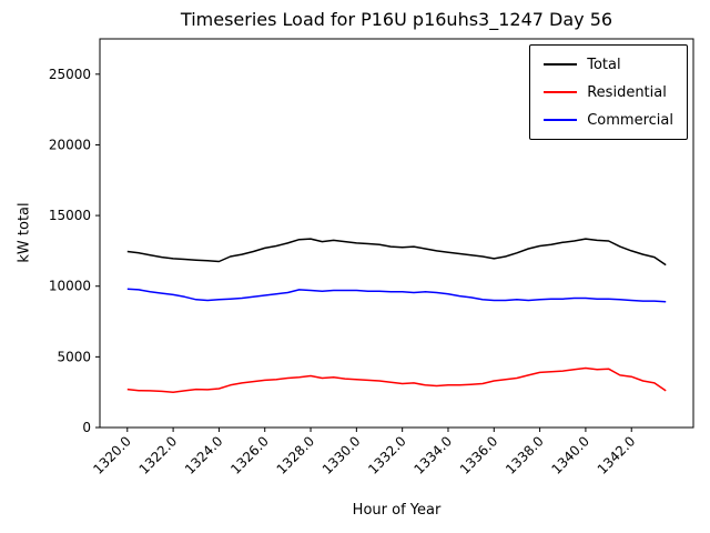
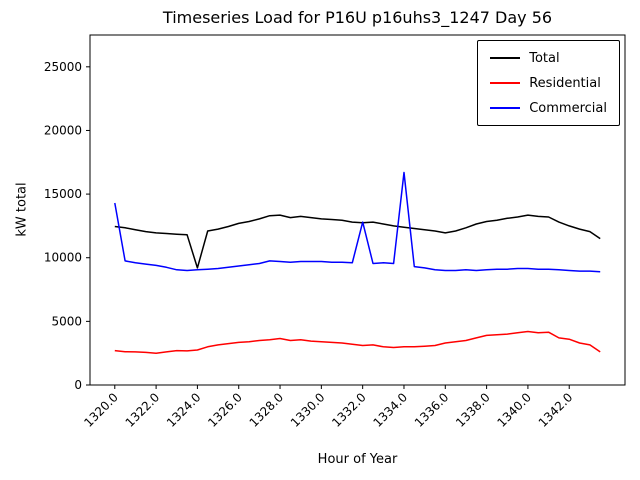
Commercial/1320.0: 9800 -> 14300
Total/1324.0: 11800 -> 9200
Commercial/1332.0: 9600 -> 12800
Commercial/1334.0: 9400 -> 16700
